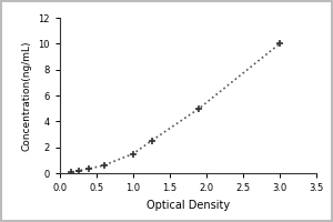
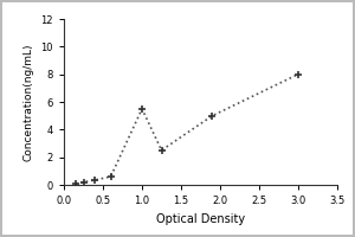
1.0: 1.5 -> 5.5
3.0: 10.0 -> 8.0
